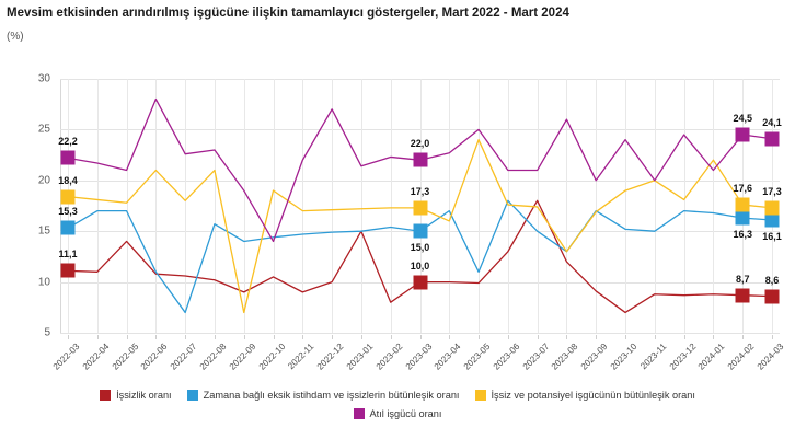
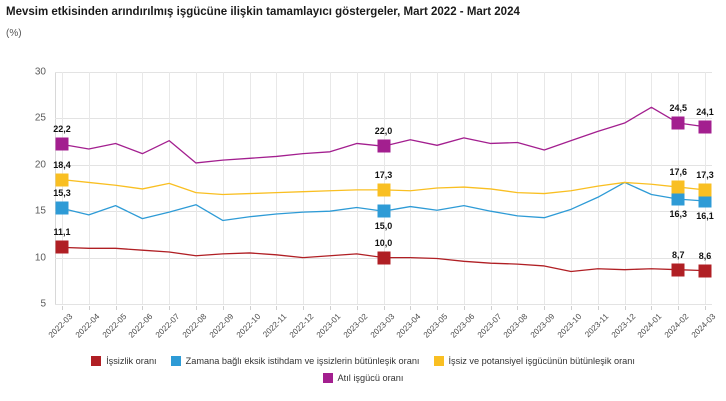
Zamana bağlı eksik istihdam ve işsizlerin bütünleşik oranı/2022-04: 17 -> 15
İşsizlik oranı/2022-05: 14 -> 11
Zamana bağlı eksik istihdam ve işsizlerin bütünleşik oranı/2022-05: 17 -> 16
Atıl işgücü oranı/2022-05: 21 -> 22
Zamana bağlı eksik istihdam ve işsizlerin bütünleşik oranı/2022-06: 11 -> 14
İşsiz ve potansiyel işgücünün bütünleşik oranı/2022-06: 21 -> 17
Atıl işgücü oranı/2022-06: 28 -> 21
Zamana bağlı eksik istihdam ve işsizlerin bütünleşik oranı/2022-07: 7 -> 15
İşsiz ve potansiyel işgücünün bütünleşik oranı/2022-08: 21 -> 17
Atıl işgücü oranı/2022-08: 23 -> 20
İşsizlik oranı/2022-09: 9 -> 10
İşsiz ve potansiyel işgücünün bütünleşik oranı/2022-09: 7 -> 17
Atıl işgücü oranı/2022-09: 19 -> 20
İşsiz ve potansiyel işgücünün bütünleşik oranı/2022-10: 19 -> 17
Atıl işgücü oranı/2022-10: 14 -> 21
İşsizlik oranı/2022-11: 9 -> 10
Atıl işgücü oranı/2022-11: 22 -> 21
Atıl işgücü oranı/2022-12: 27 -> 21
İşsizlik oranı/2023-01: 15 -> 10
İşsizlik oranı/2023-02: 8 -> 10
Zamana bağlı eksik istihdam ve işsizlerin bütünleşik oranı/2023-04: 17 -> 16
İşsiz ve potansiyel işgücünün bütünleşik oranı/2023-04: 16 -> 17
Zamana bağlı eksik istihdam ve işsizlerin bütünleşik oranı/2023-05: 11 -> 15
İşsiz ve potansiyel işgücünün bütünleşik oranı/2023-05: 24 -> 18
Atıl işgücü oranı/2023-05: 25 -> 22
İşsizlik oranı/2023-06: 13 -> 10
Zamana bağlı eksik istihdam ve işsizlerin bütünleşik oranı/2023-06: 18 -> 16
Atıl işgücü oranı/2023-06: 21 -> 23
İşsizlik oranı/2023-07: 18 -> 9
Atıl işgücü oranı/2023-07: 21 -> 22
İşsizlik oranı/2023-08: 12 -> 9
Zamana bağlı eksik istihdam ve işsizlerin bütünleşik oranı/2023-08: 13 -> 14
İşsiz ve potansiyel işgücünün bütünleşik oranı/2023-08: 13 -> 17
Atıl işgücü oranı/2023-08: 26 -> 22
Zamana bağlı eksik istihdam ve işsizlerin bütünleşik oranı/2023-09: 17 -> 14
Atıl işgücü oranı/2023-09: 20 -> 22
İşsizlik oranı/2023-10: 7 -> 8
İşsiz ve potansiyel işgücünün bütünleşik oranı/2023-10: 19 -> 17
Atıl işgücü oranı/2023-10: 24 -> 23
Zamana bağlı eksik istihdam ve işsizlerin bütünleşik oranı/2023-11: 15 -> 16
İşsiz ve potansiyel işgücünün bütünleşik oranı/2023-11: 20 -> 18
Atıl işgücü oranı/2023-11: 20 -> 24
Zamana bağlı eksik istihdam ve işsizlerin bütünleşik oranı/2023-12: 17 -> 18
İşsiz ve potansiyel işgücünün bütünleşik oranı/2024-01: 22 -> 18
Atıl işgücü oranı/2024-01: 21 -> 26
